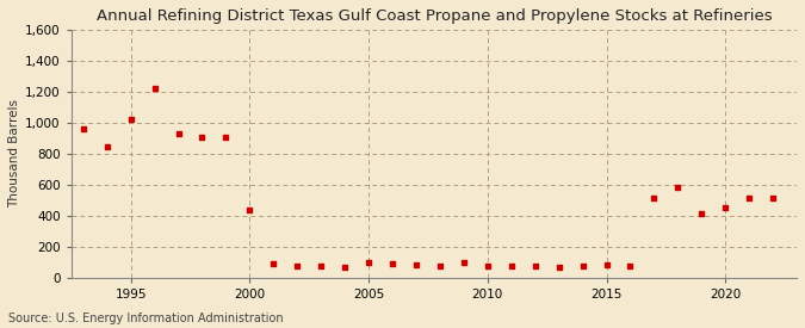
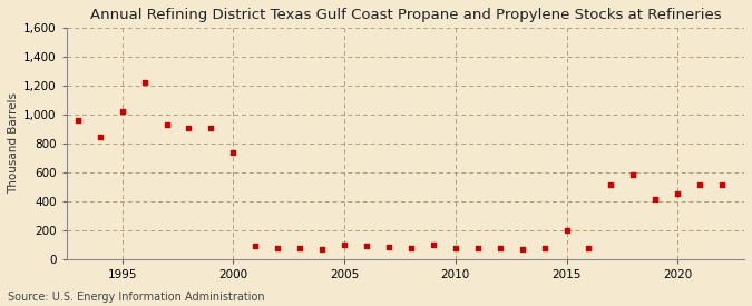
2000: 440 -> 740
2015: 80 -> 200
